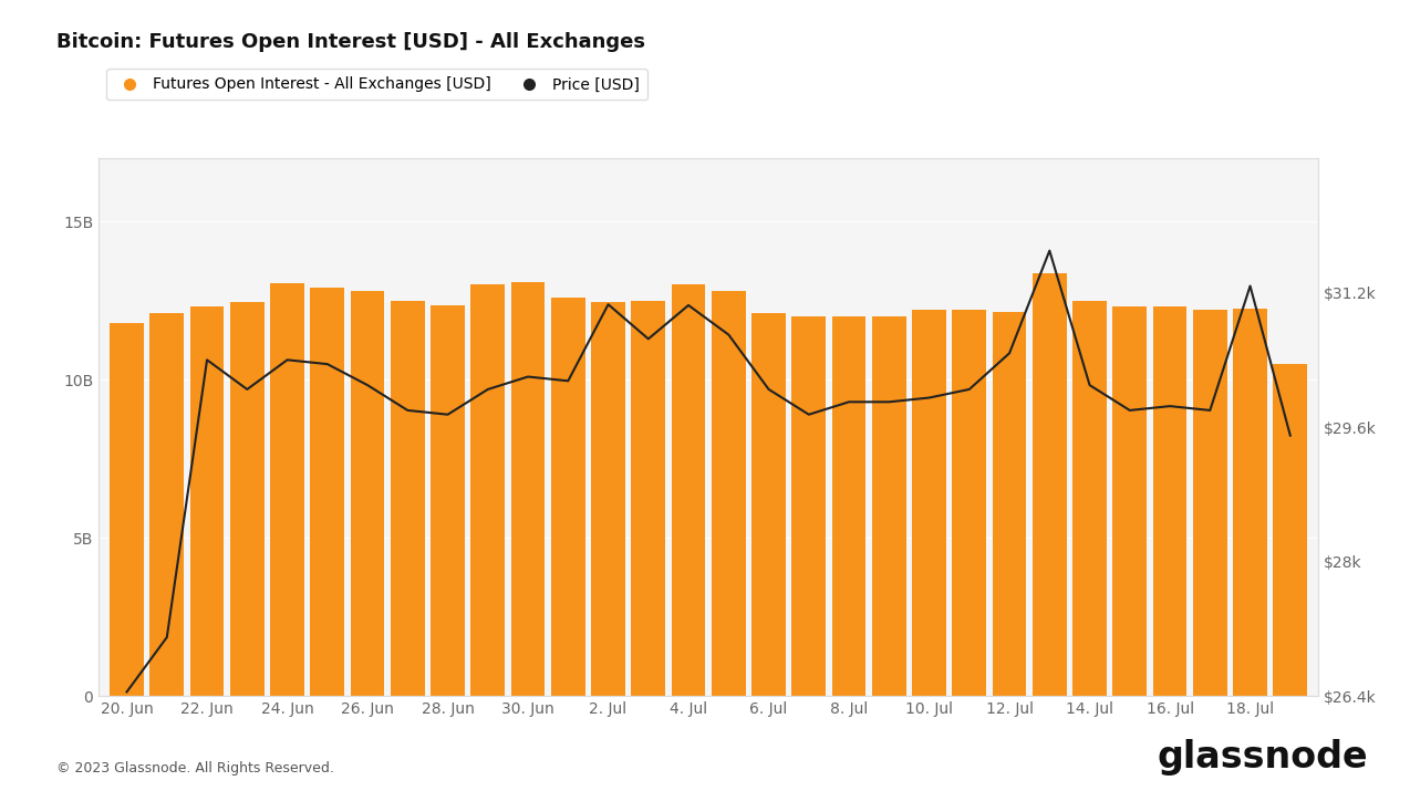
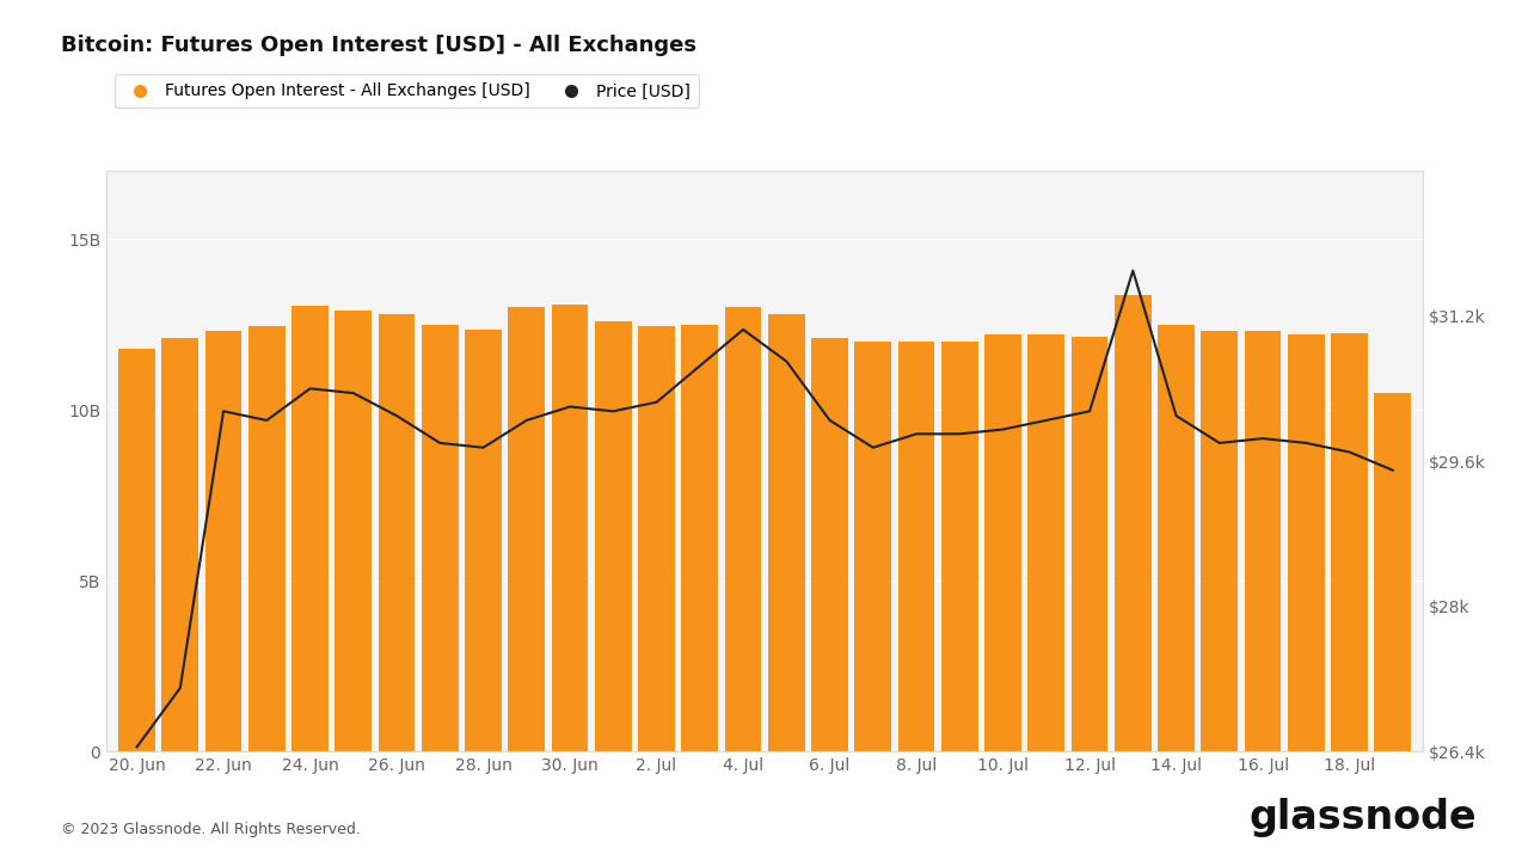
Price [USD]/22. Jun: $30.40k -> $30.15k
Price [USD]/2. Jul: $31.06k -> $30.25k
Price [USD]/12. Jul: $30.48k -> $30.15k
Price [USD]/18. Jul: $31.28k -> $29.70k
